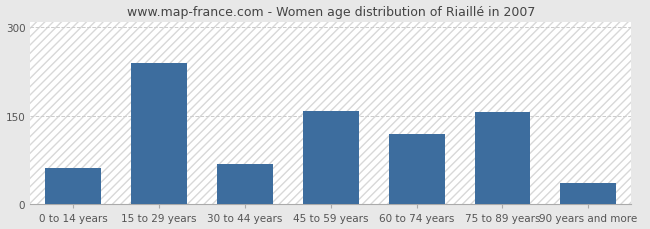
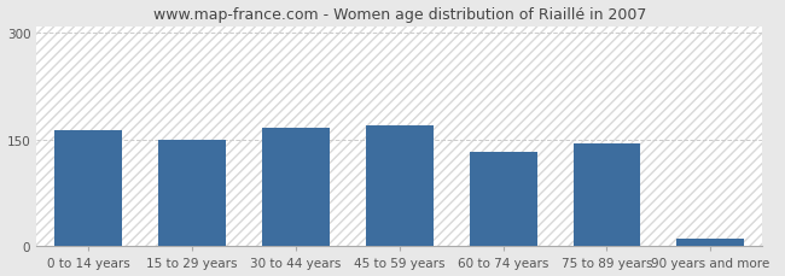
0 to 14 years: 62 -> 163
15 to 29 years: 240 -> 150
30 to 44 years: 68 -> 166
45 to 59 years: 158 -> 171
60 to 74 years: 120 -> 133
75 to 89 years: 156 -> 144
90 years and more: 36 -> 11
